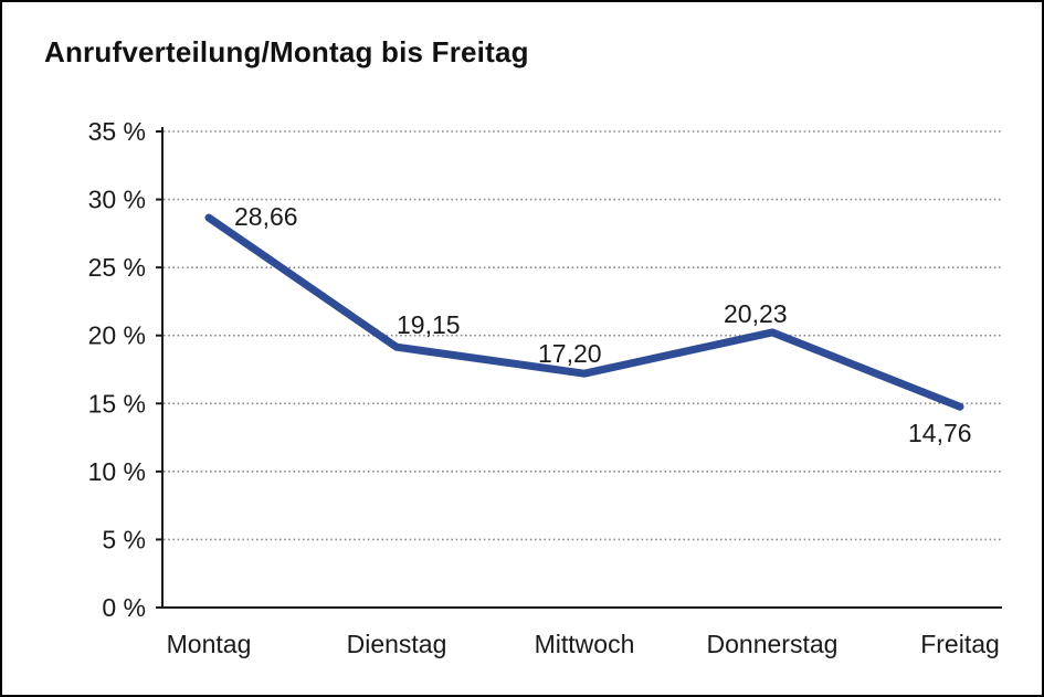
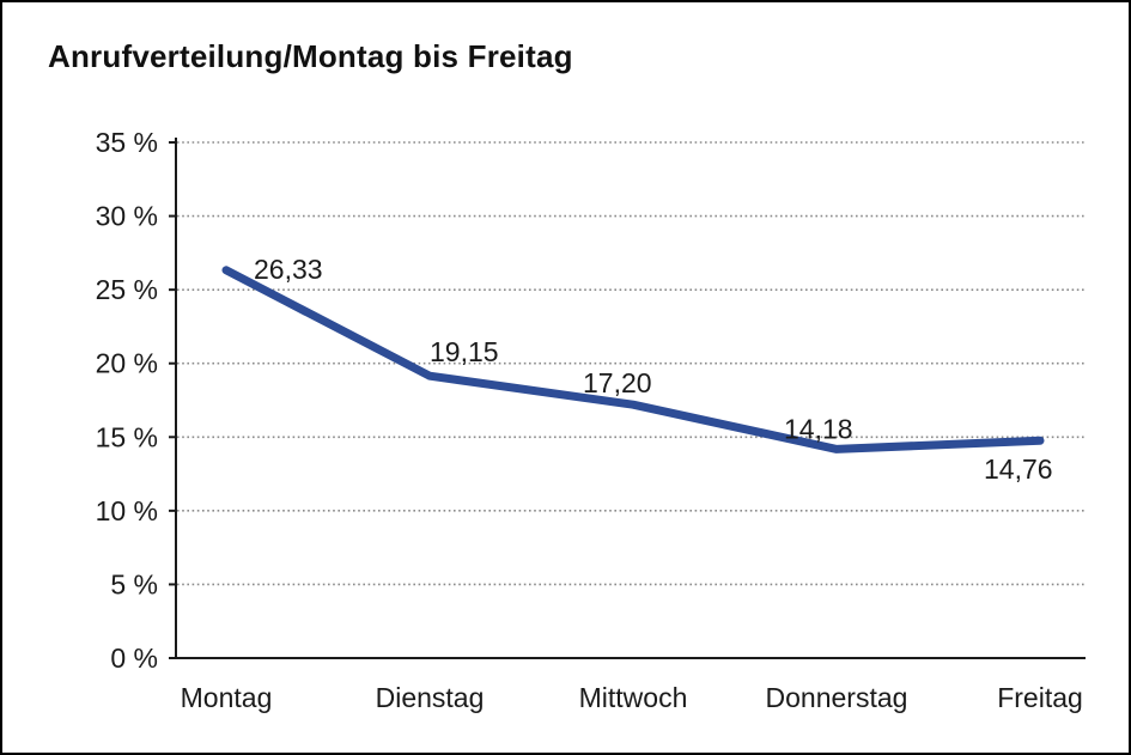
Montag: 28,66 -> 26,33
Donnerstag: 20,23 -> 14,18
